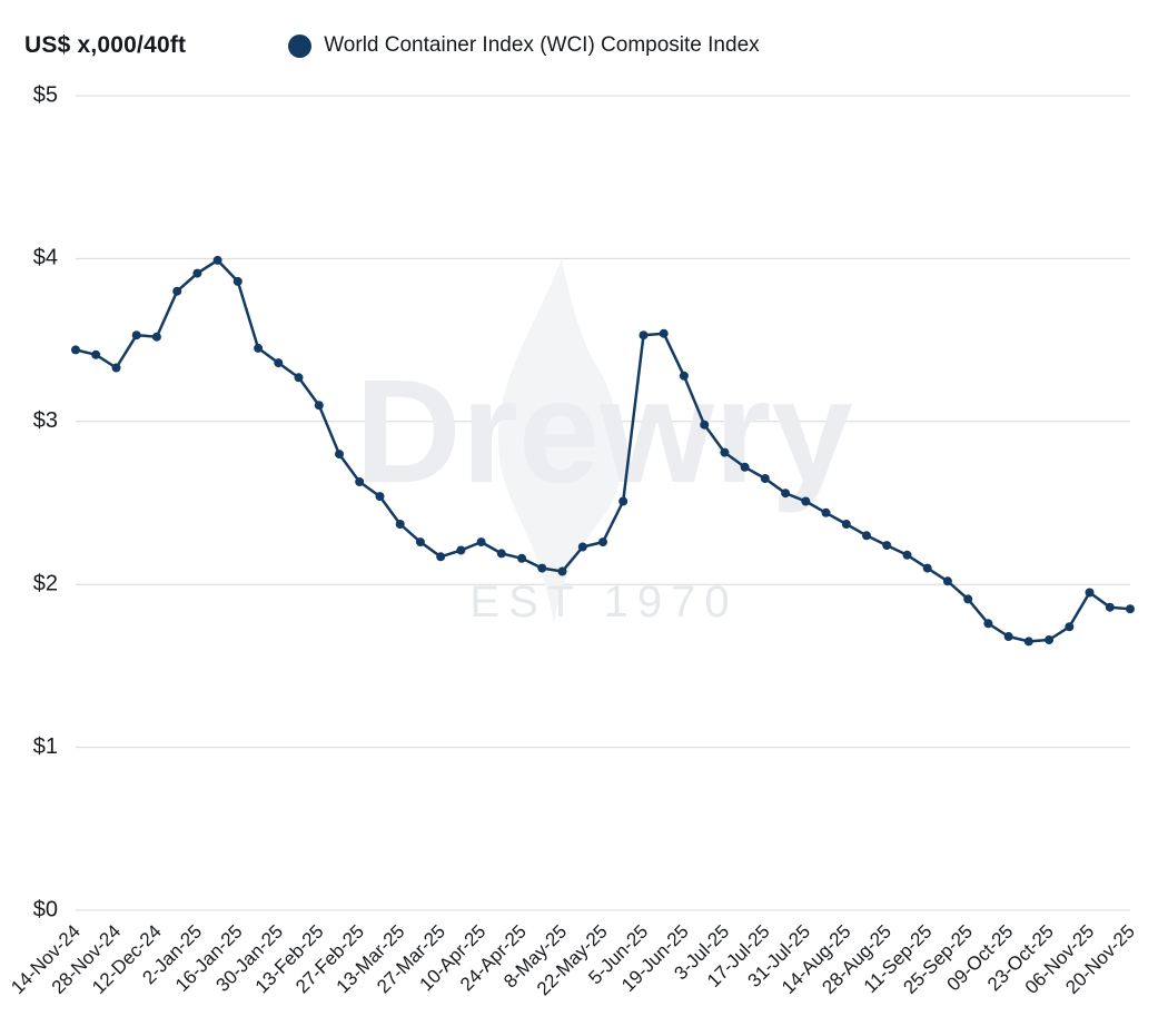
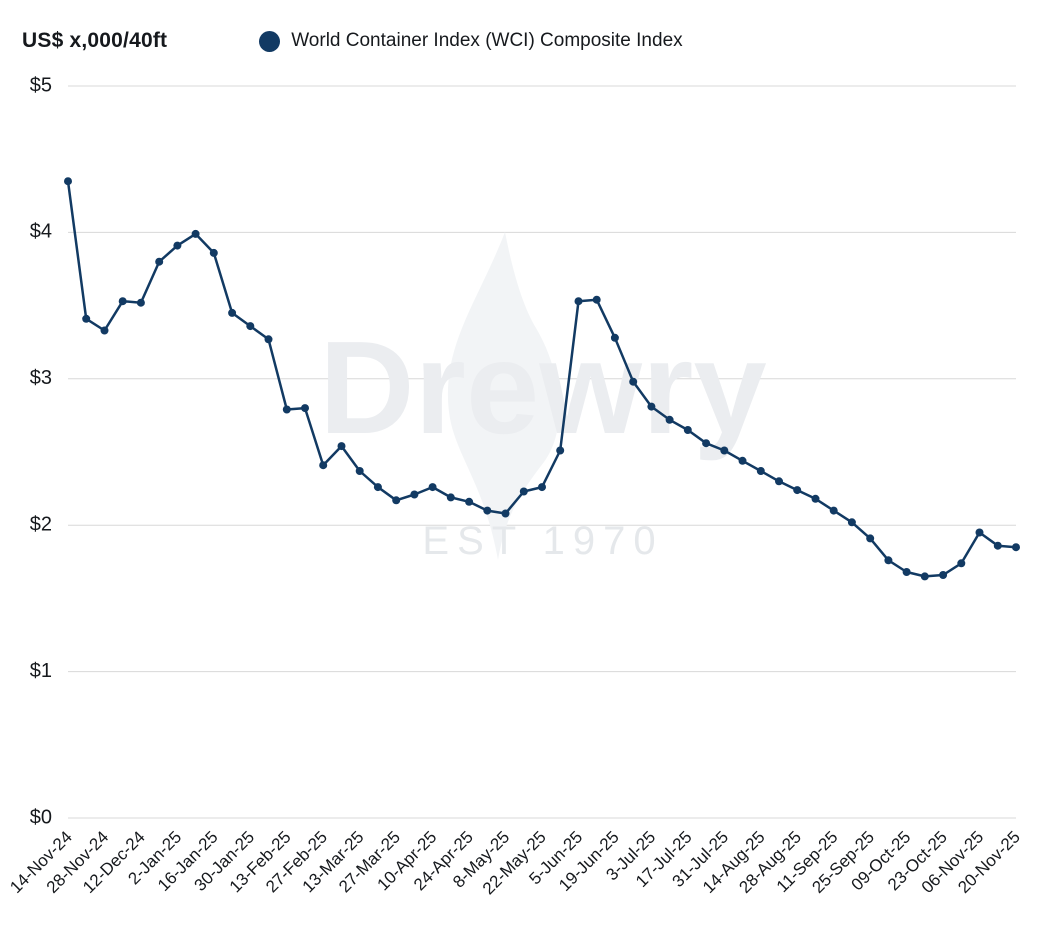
14-Nov-24: $3.44 -> $4.35
13-Feb-25: $3.10 -> $2.79
27-Feb-25: $2.63 -> $2.41
